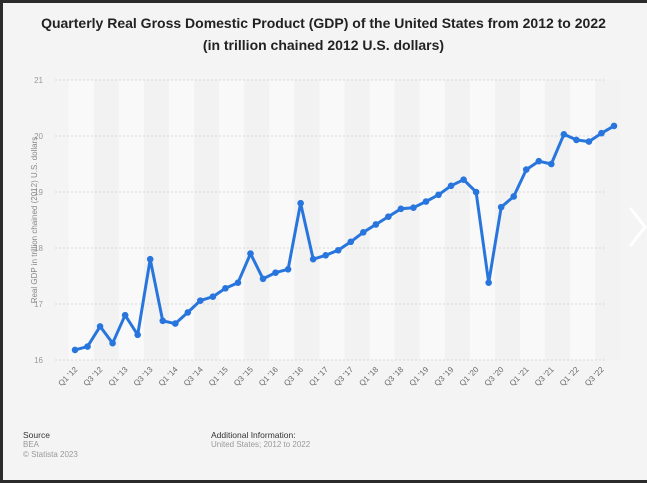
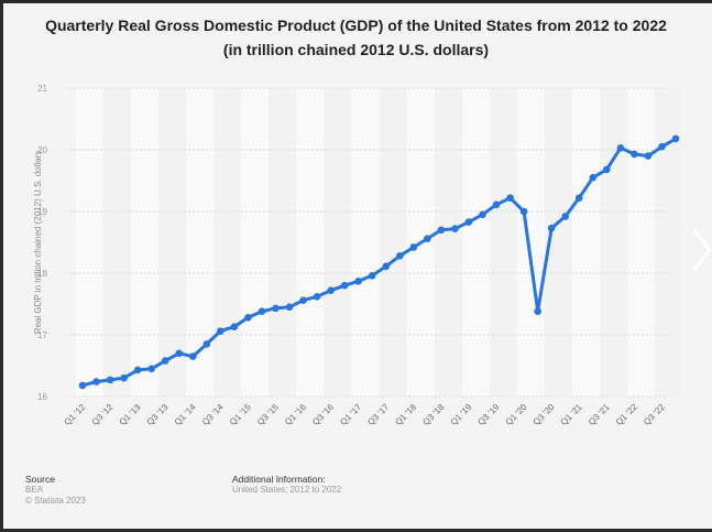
Q3 '12: 16.6 -> 16.3
Q1 '13: 16.8 -> 16.4
Q3 '13: 17.8 -> 16.6
Q3 '15: 17.9 -> 17.4
Q3 '16: 18.8 -> 17.7
Q1 '21: 19.4 -> 19.2
Q3 '21: 19.5 -> 19.7
